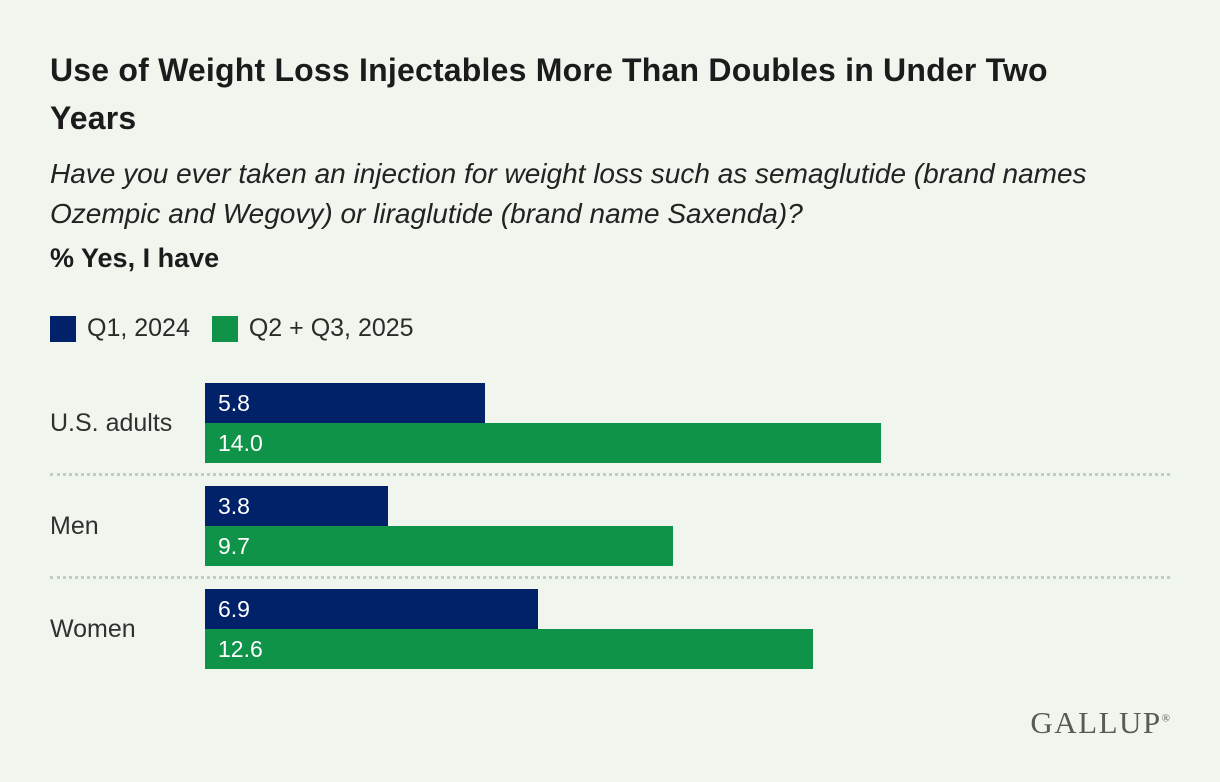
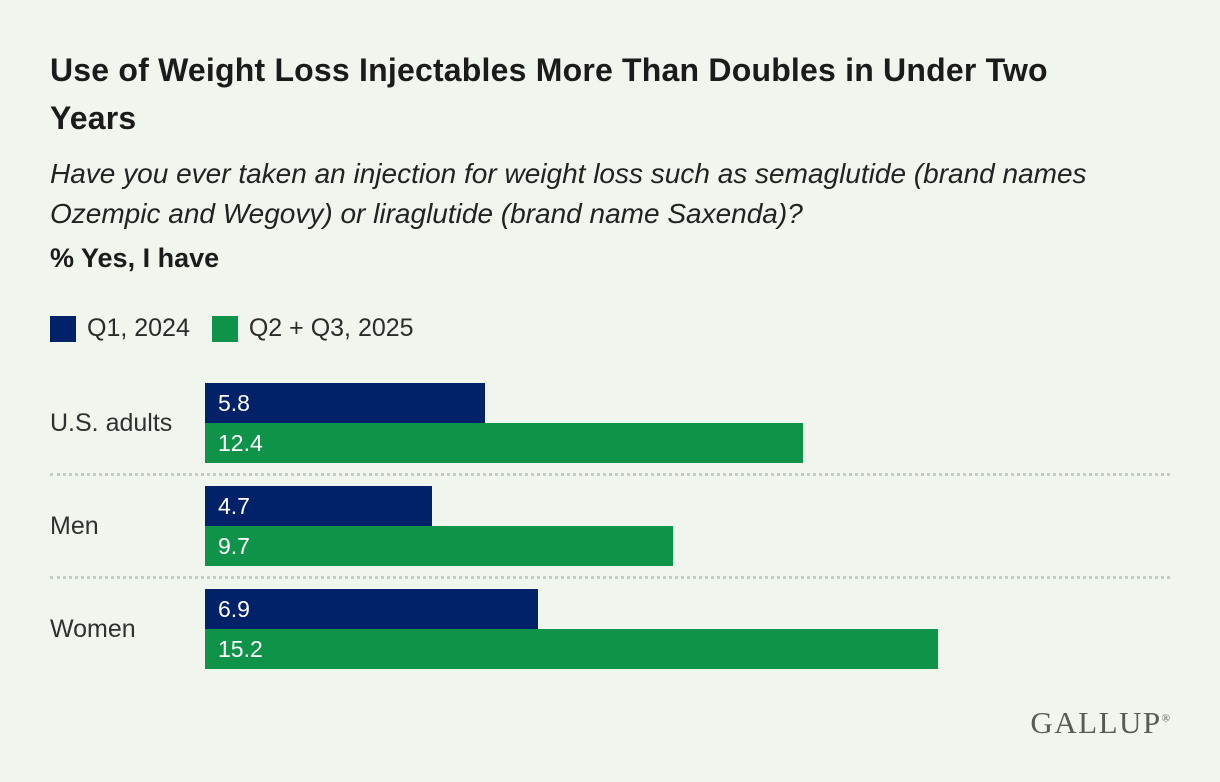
Q2 + Q3, 2025/U.S. adults: 14.0 -> 12.4
Q1, 2024/Men: 3.8 -> 4.7
Q2 + Q3, 2025/Women: 12.6 -> 15.2
